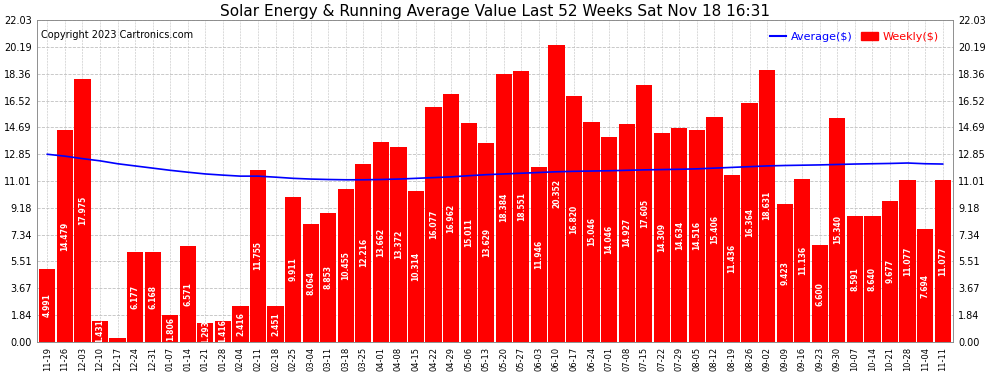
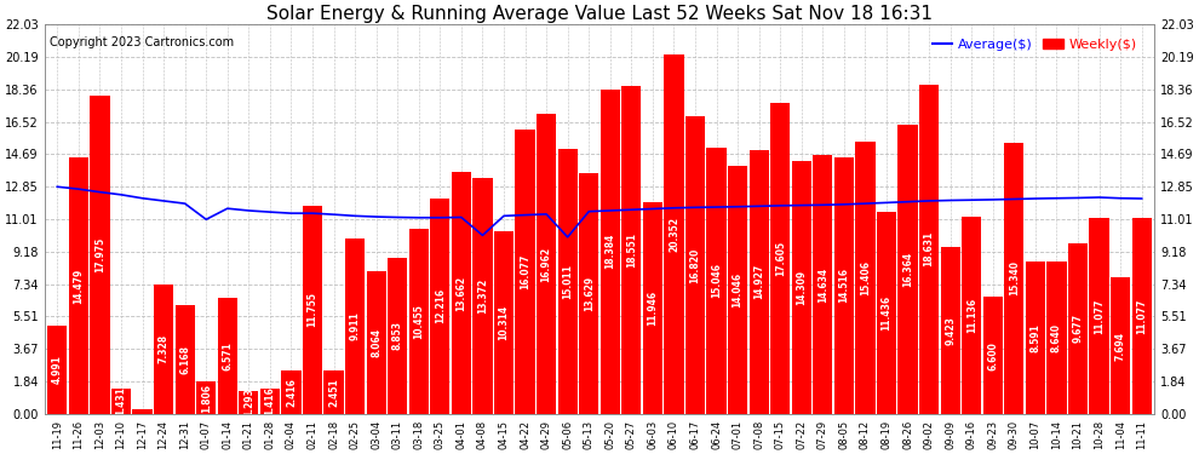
Weekly($)/12-24: 6.177 -> 7.328
Average($)/01-07: 11.8 -> 11.0
Average($)/04-08: 11.2 -> 10.1
Average($)/05-06: 11.4 -> 10.0
